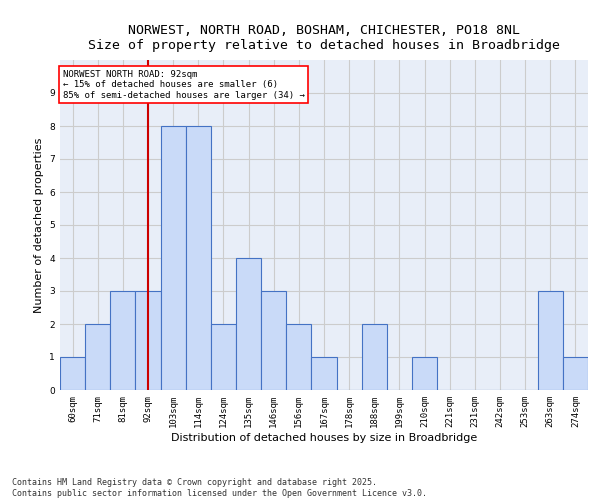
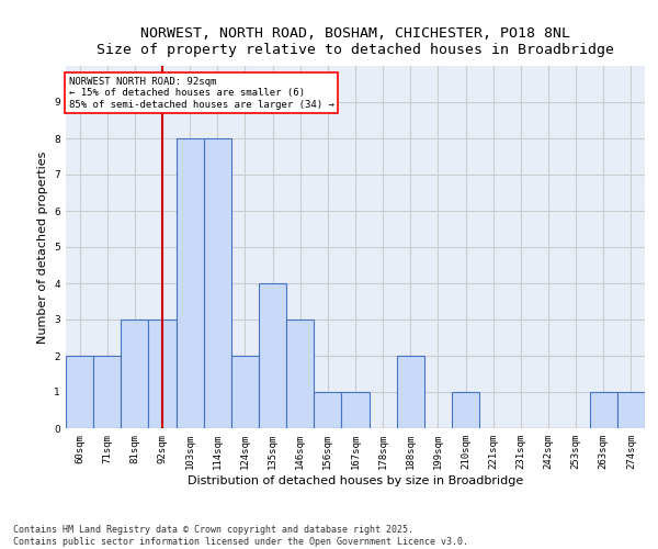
60sqm: 1 -> 2
156sqm: 2 -> 1
263sqm: 3 -> 1
